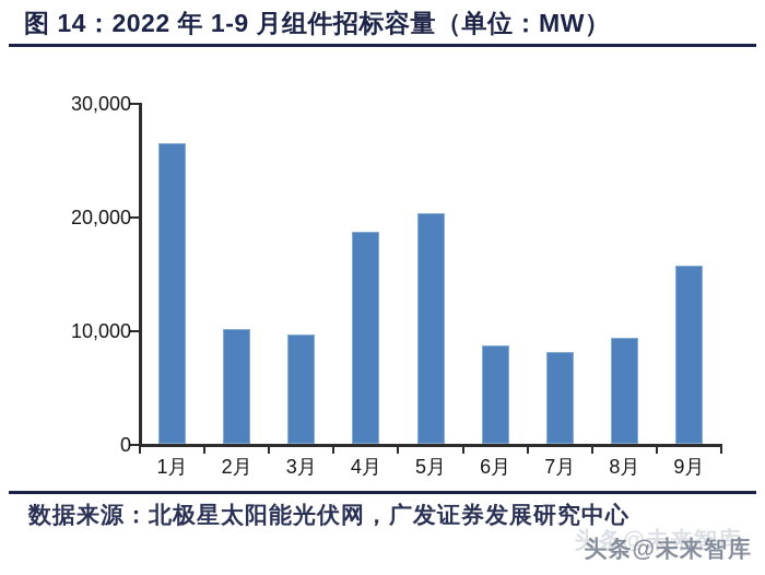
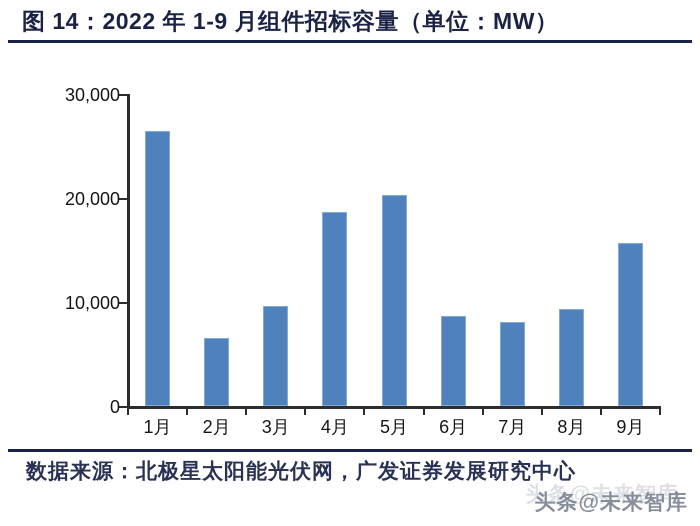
2月: 10200 -> 6600
